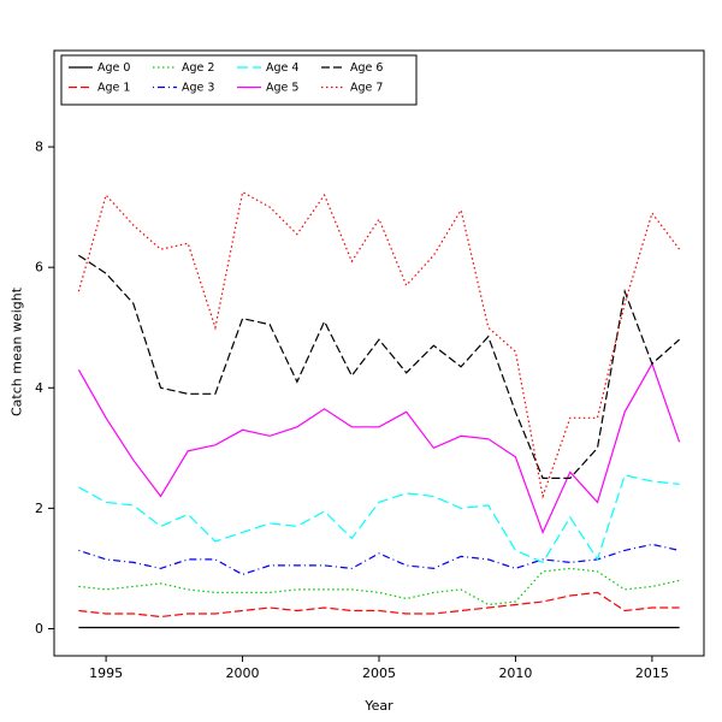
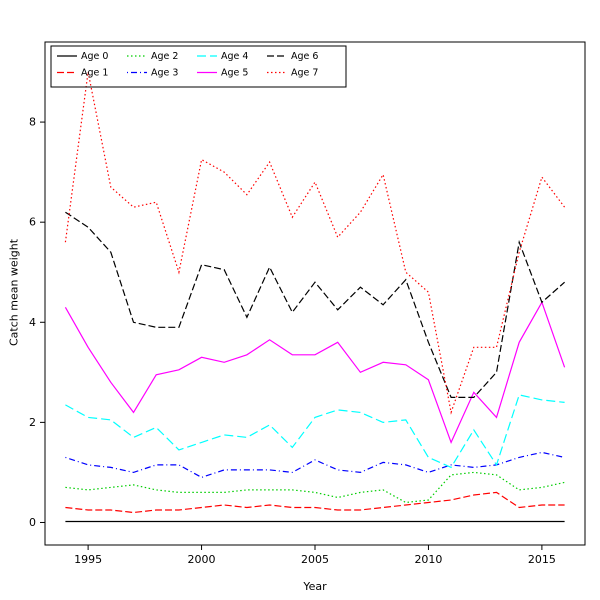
Age 7/1995: 7.2 -> 9.0
